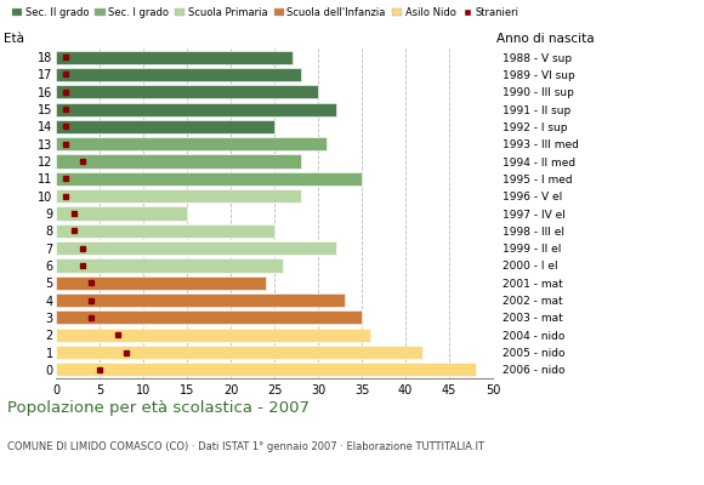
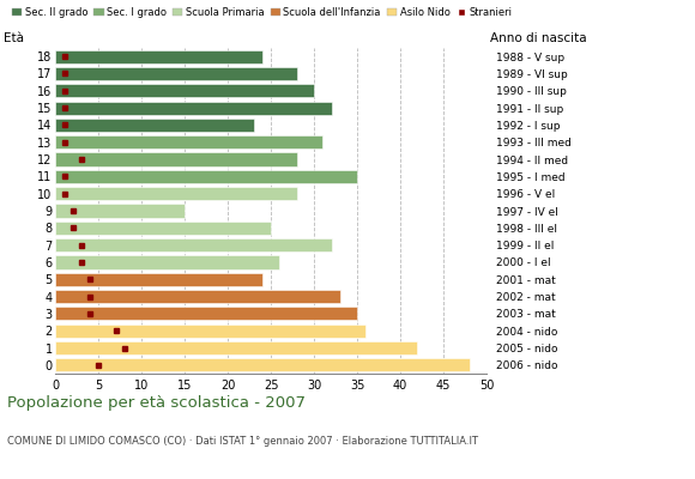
18: 27 -> 24
14: 25 -> 23
